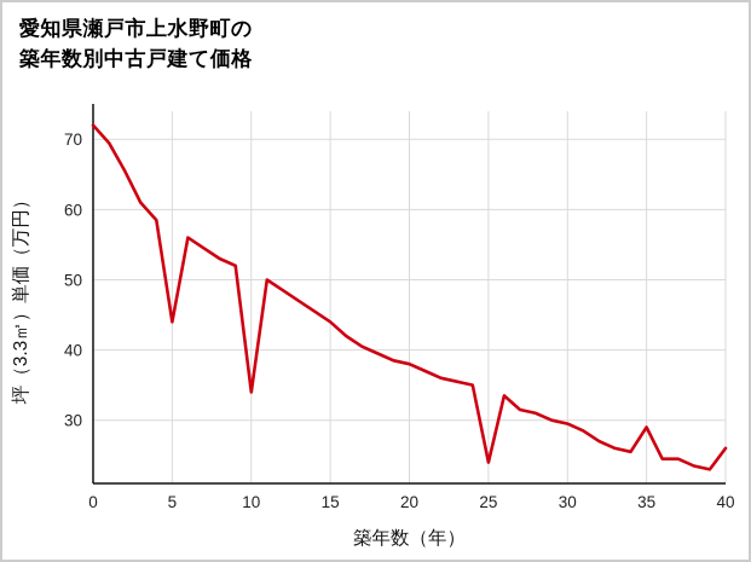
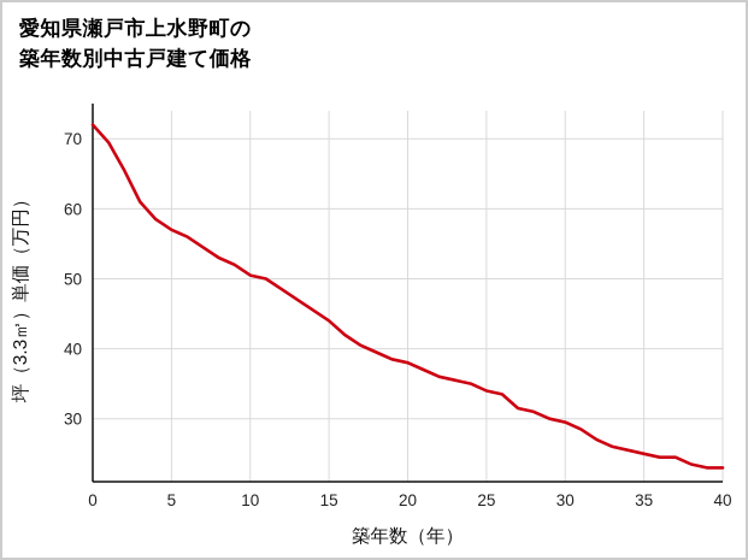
5: 44 -> 57
10: 34 -> 50
25: 24 -> 34
35: 29 -> 25
40: 26 -> 23
